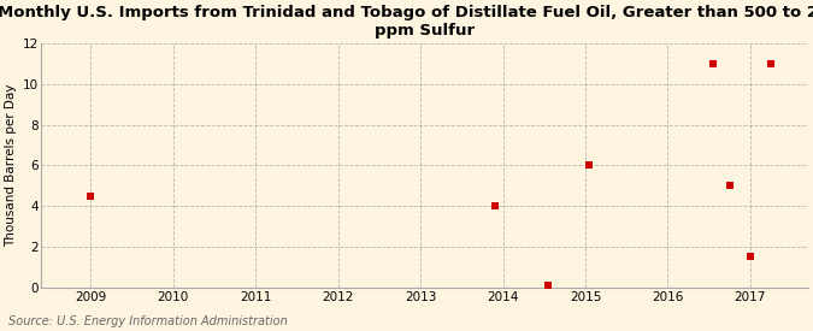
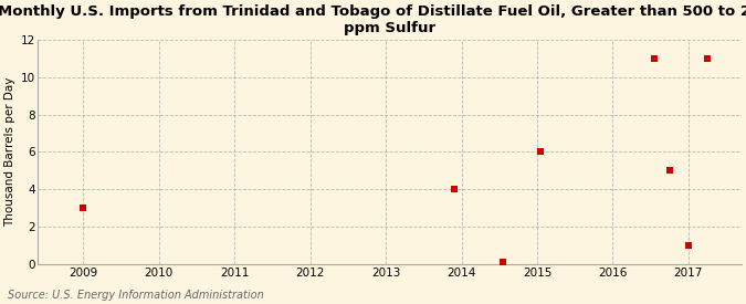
2009: 4.5 -> 3.0
2017: 1.5 -> 1.0
